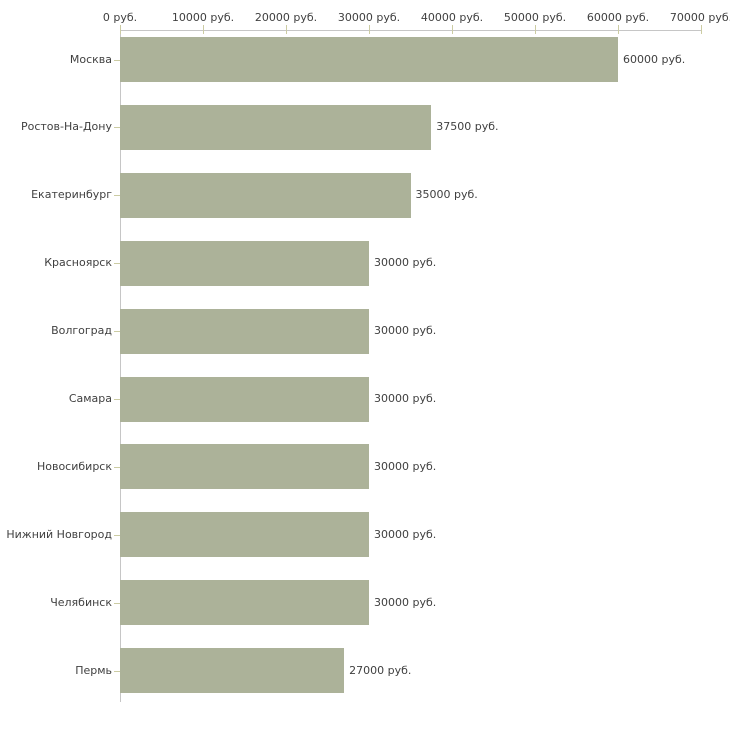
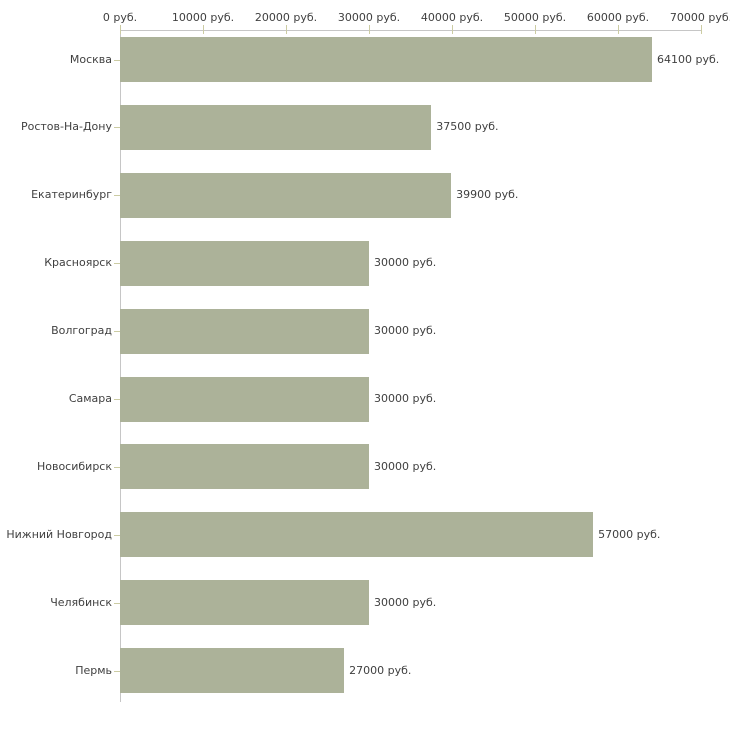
Москва: 60000 -> 64100
Екатеринбург: 35000 -> 39900
Нижний Новгород: 30000 -> 57000
